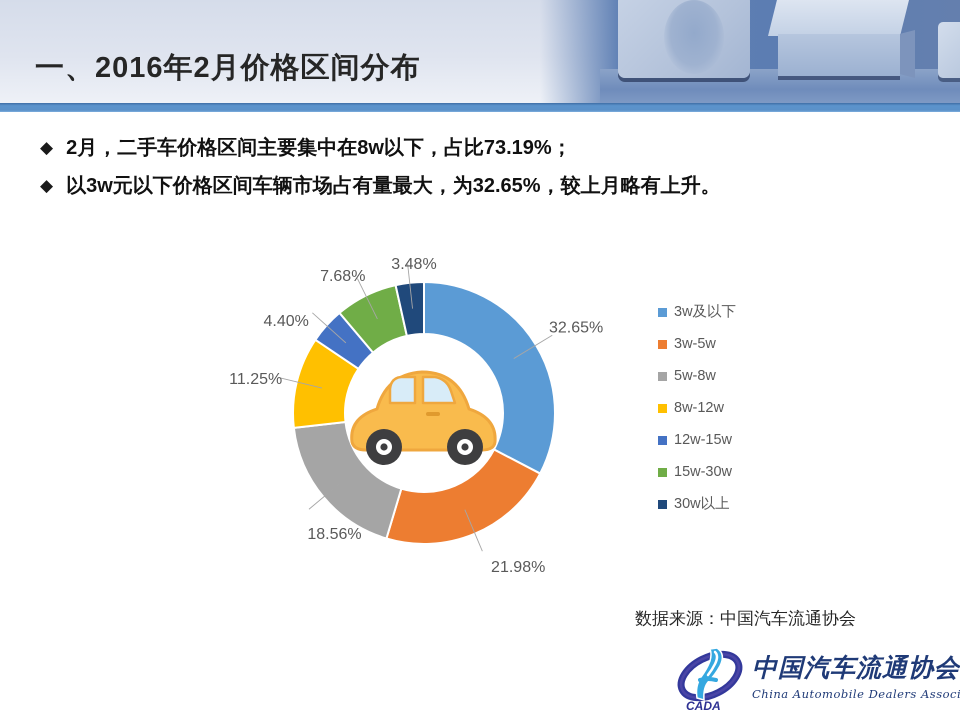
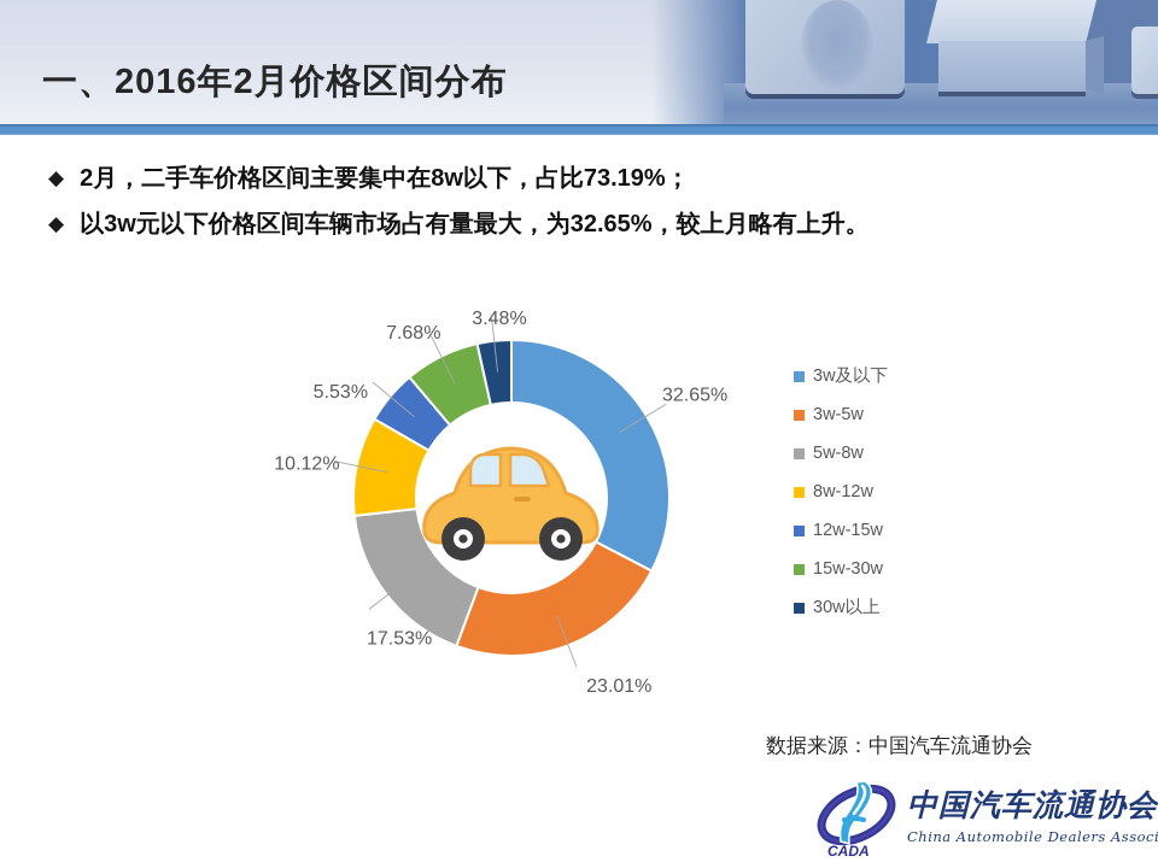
3w-5w: 21.98% -> 23.01%
5w-8w: 18.56% -> 17.53%
8w-12w: 11.25% -> 10.12%
12w-15w: 4.40% -> 5.53%
